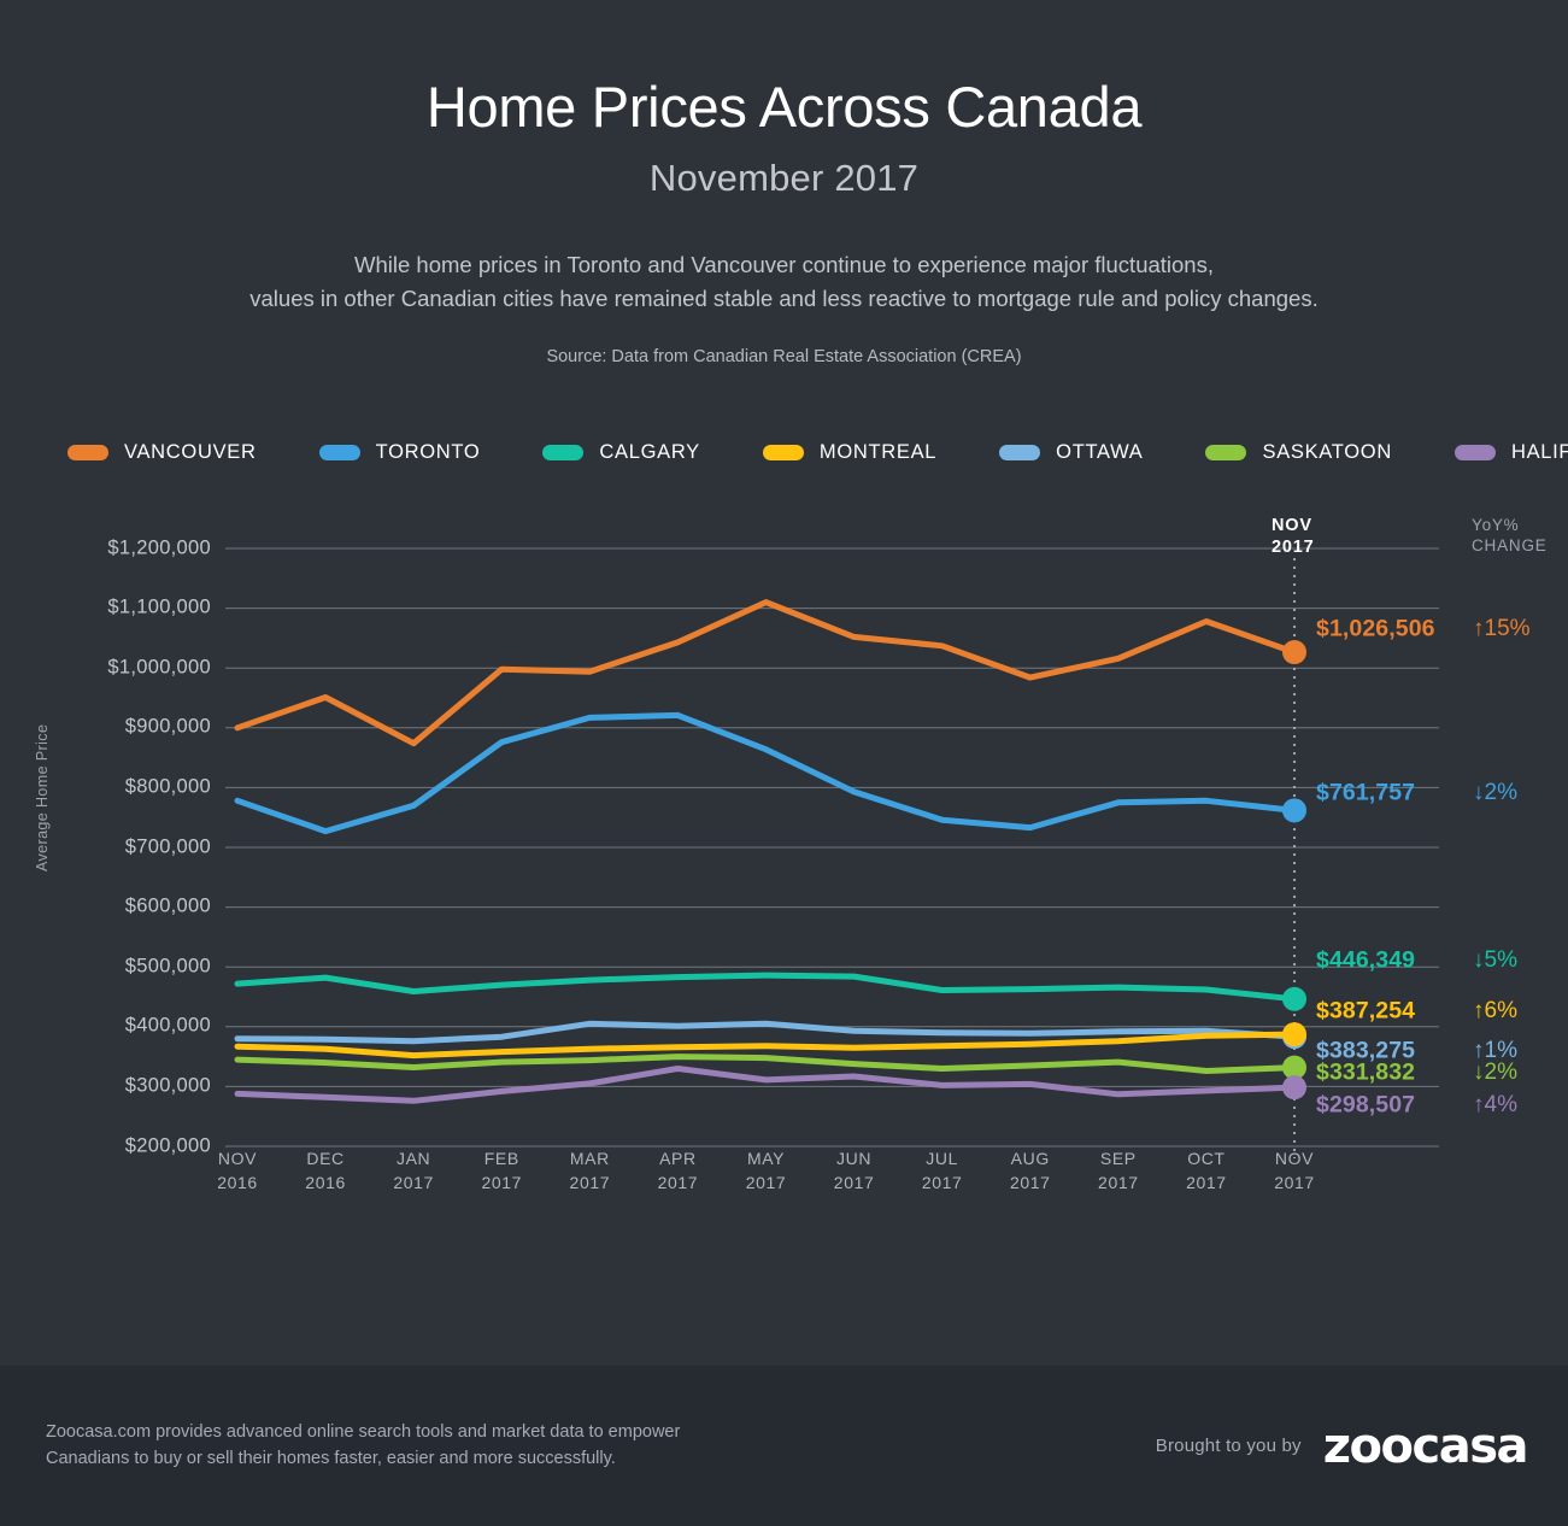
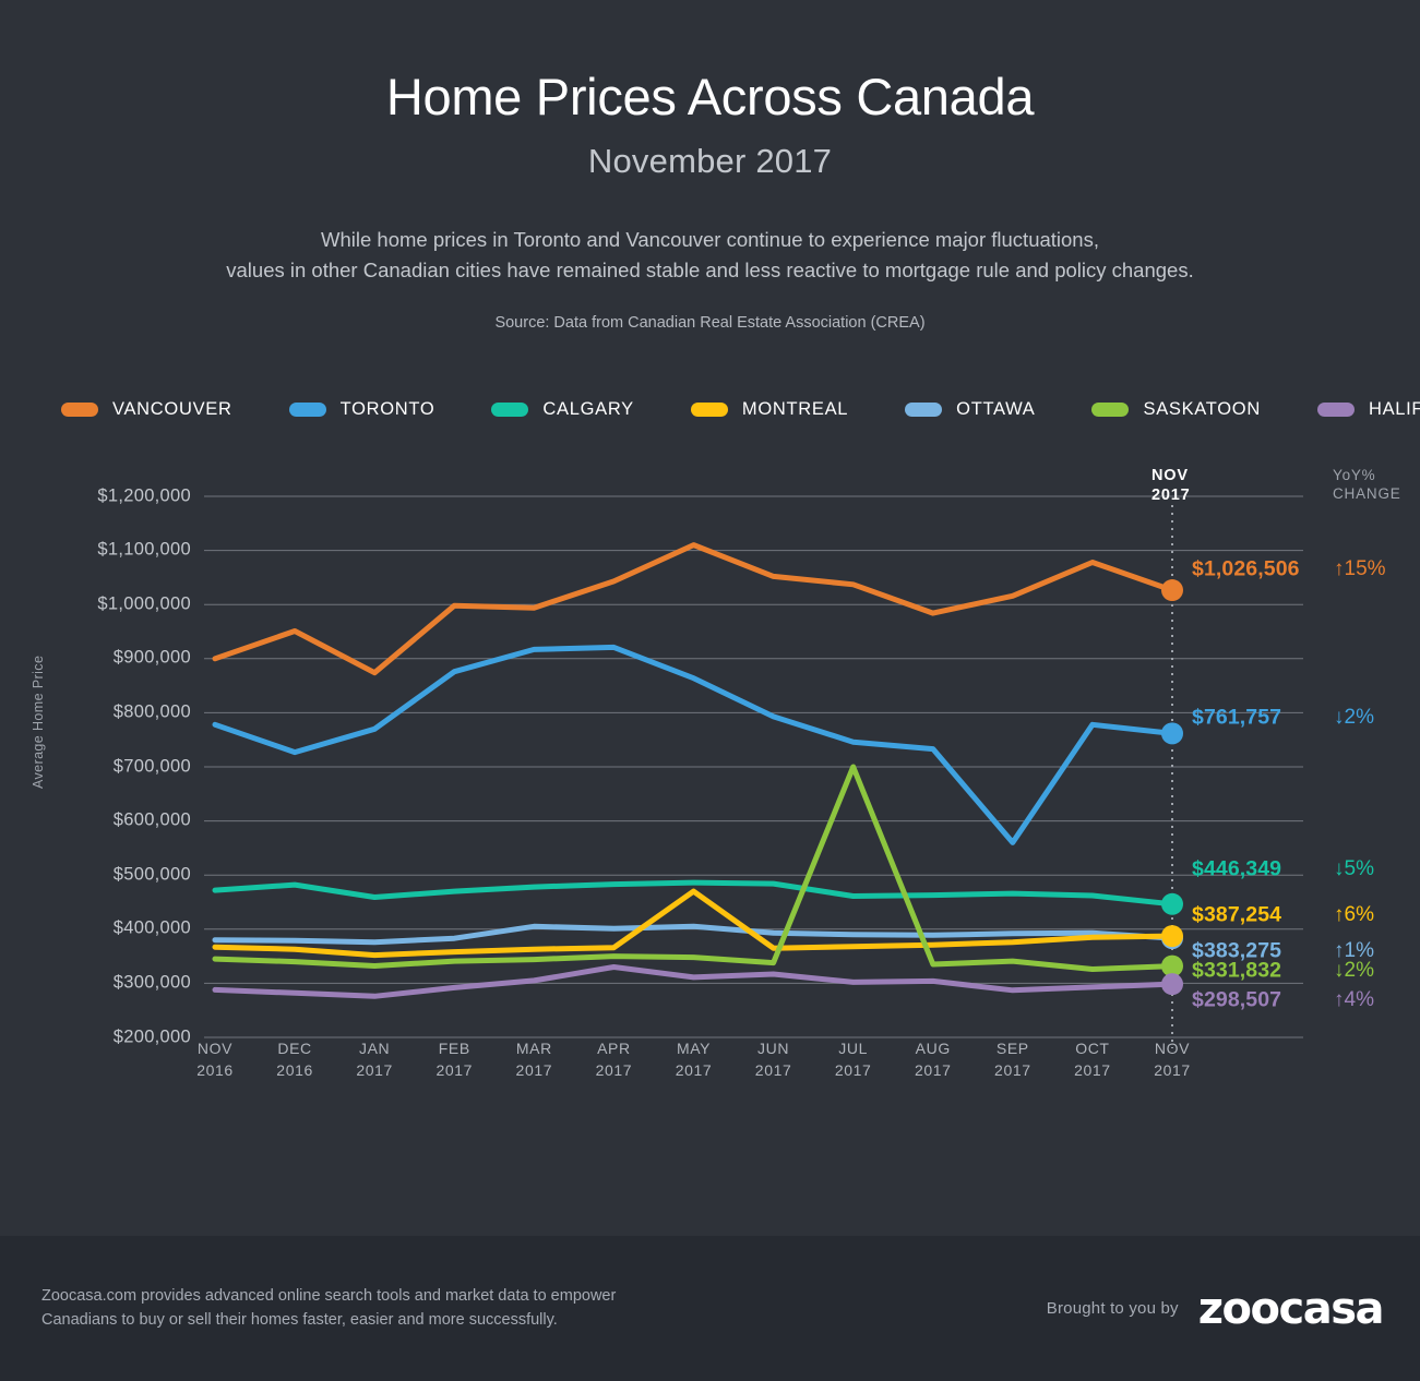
MONTREAL/MAY 2017: $370000 -> $470000
SASKATOON/JUL 2017: $330000 -> $700000
TORONTO/SEP 2017: $780000 -> $560000
